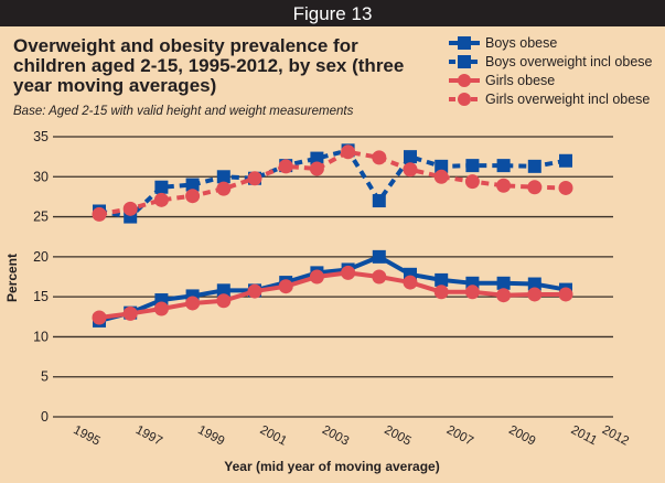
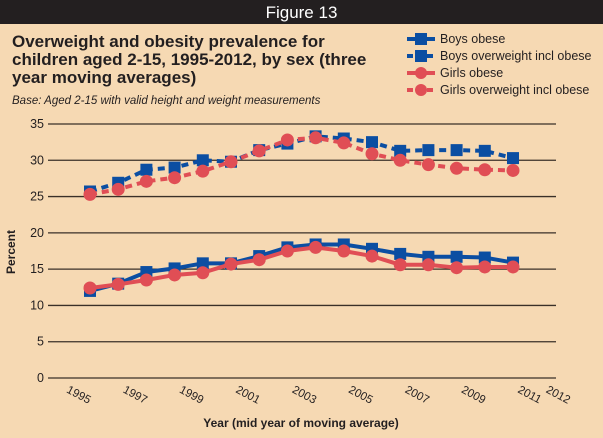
Boys overweight incl obese/1997: 25 -> 27
Girls overweight incl obese/2003: 31 -> 33
Boys obese/2005: 20 -> 18
Boys overweight incl obese/2005: 27 -> 33
Boys overweight incl obese/2011: 32 -> 30
